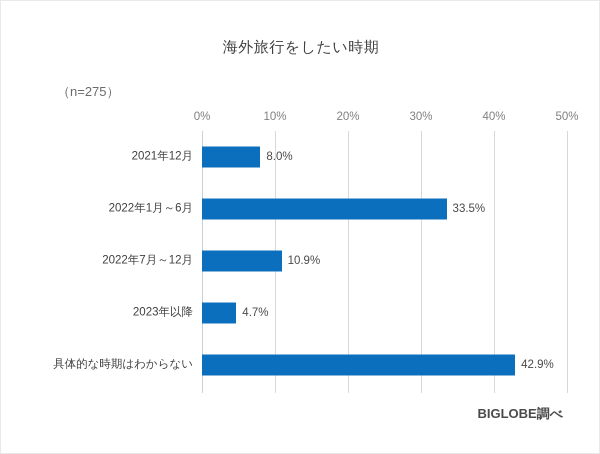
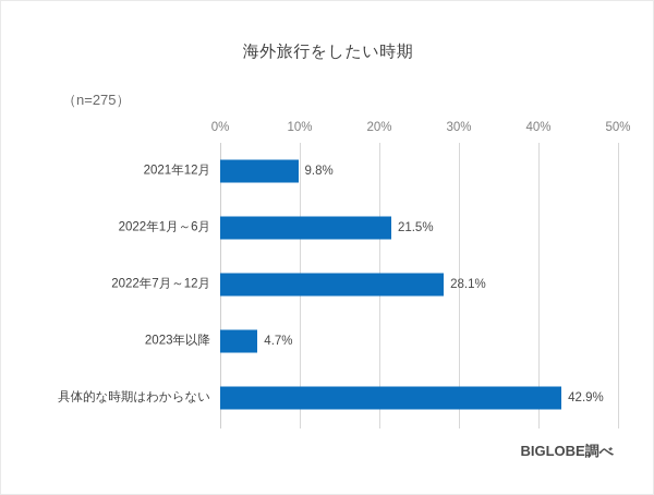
2021年12月: 8.0% -> 9.8%
2022年1月～6月: 33.5% -> 21.5%
2022年7月～12月: 10.9% -> 28.1%
